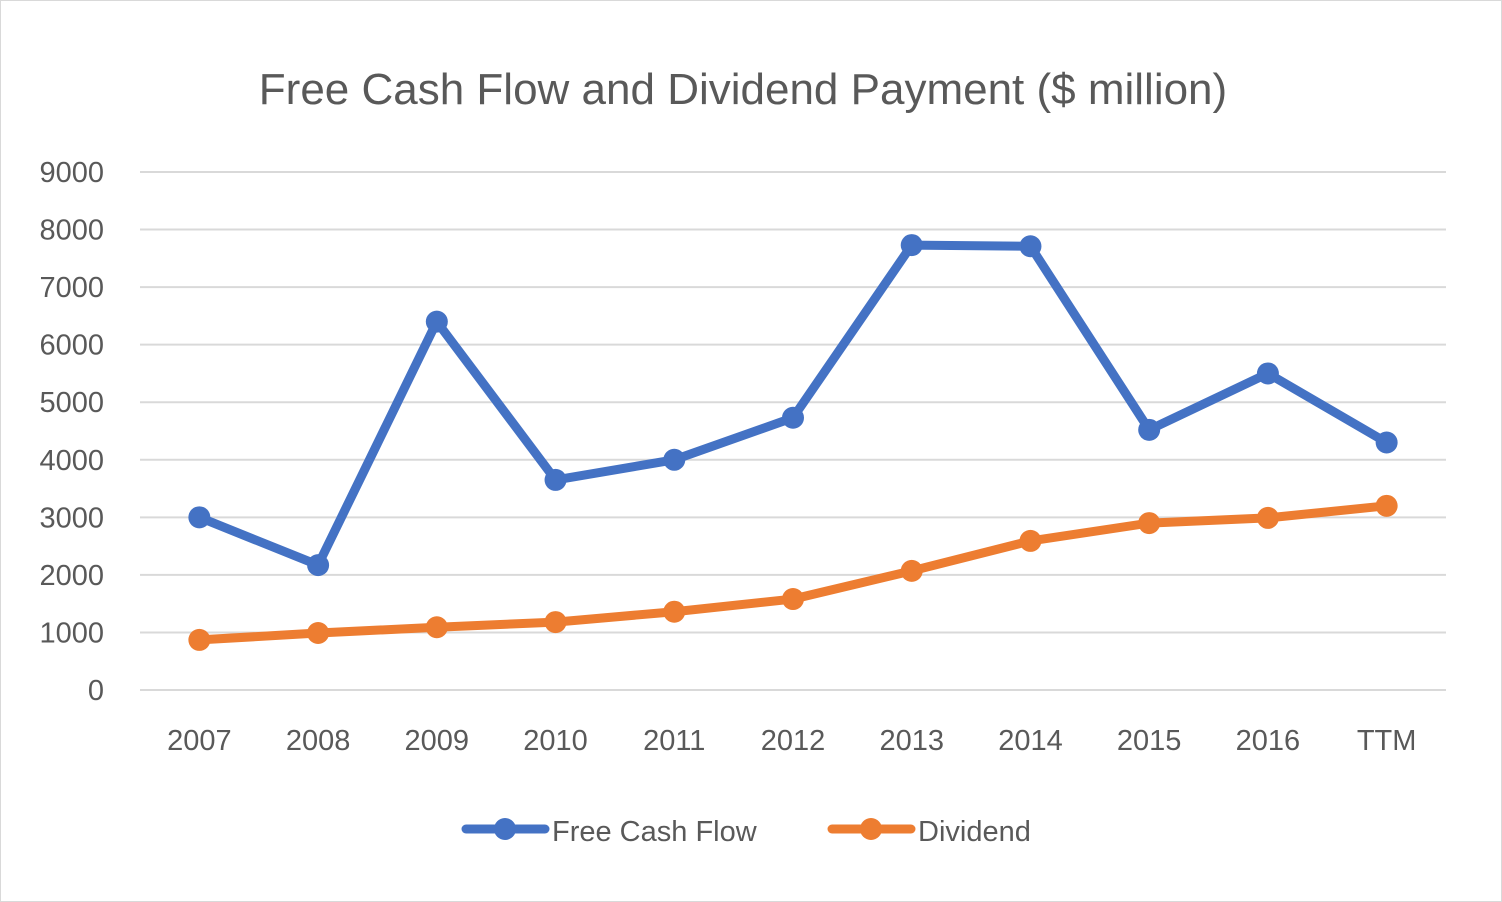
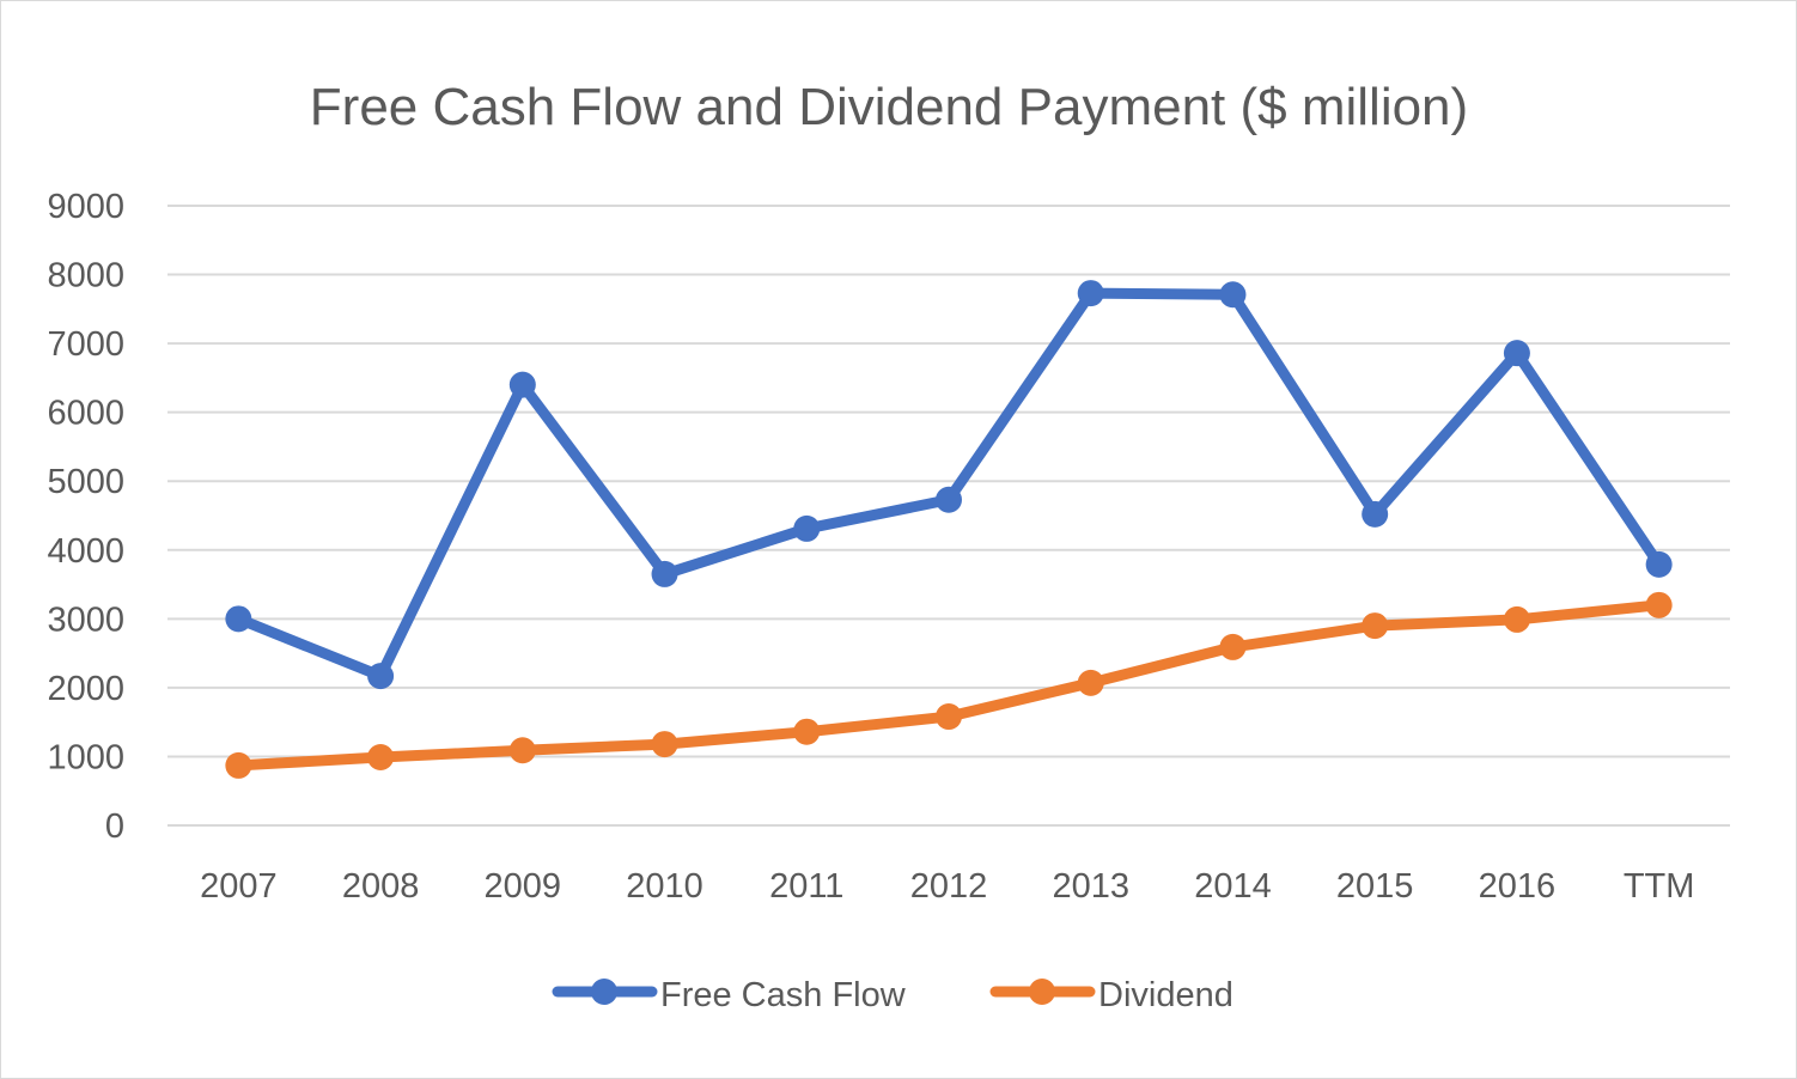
Free Cash Flow/2011: 4000 -> 4300
Free Cash Flow/2016: 5500 -> 6900
Free Cash Flow/TTM: 4300 -> 3800
